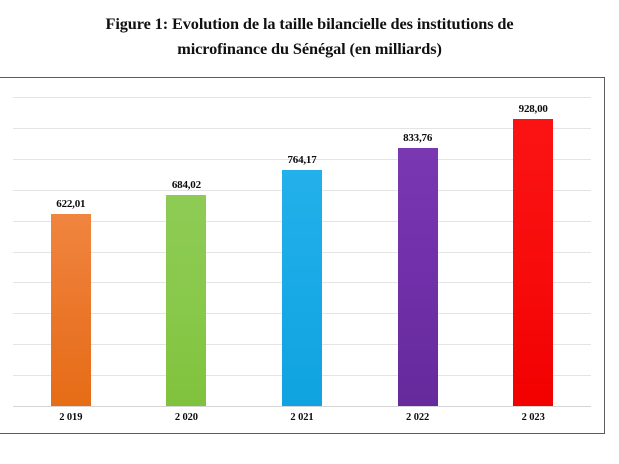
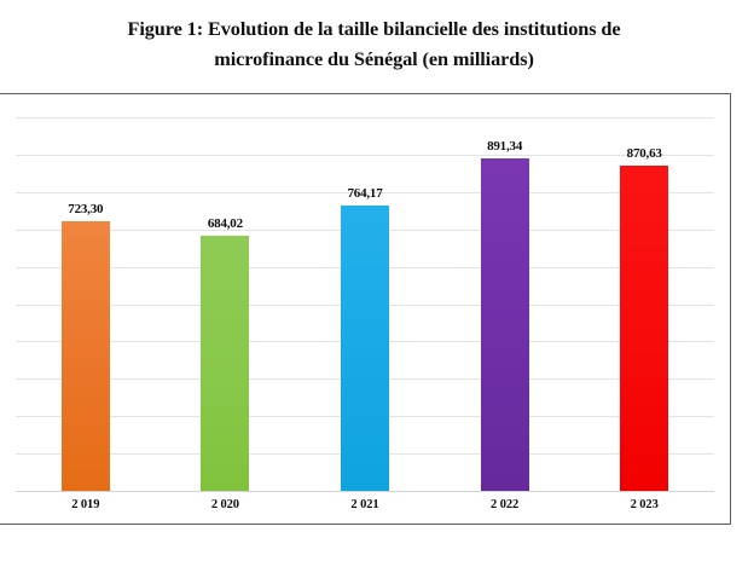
2 019: 622,01 -> 723,30
2 022: 833,76 -> 891,34
2 023: 928,00 -> 870,63
